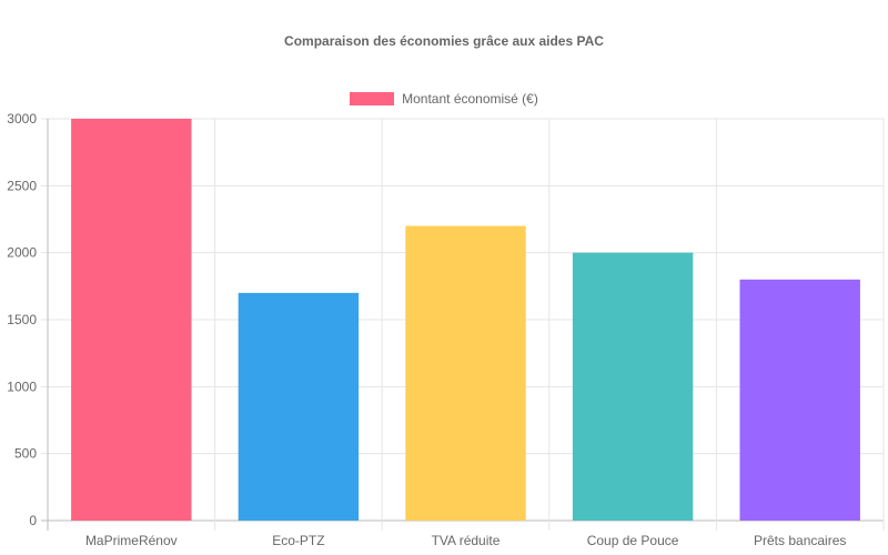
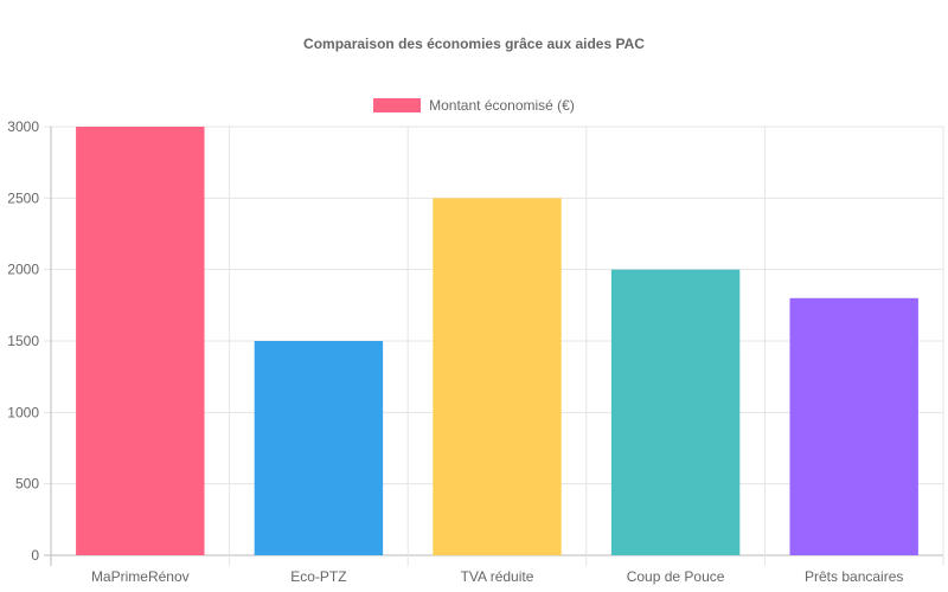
Eco-PTZ: 1700 -> 1500
TVA réduite: 2200 -> 2500
